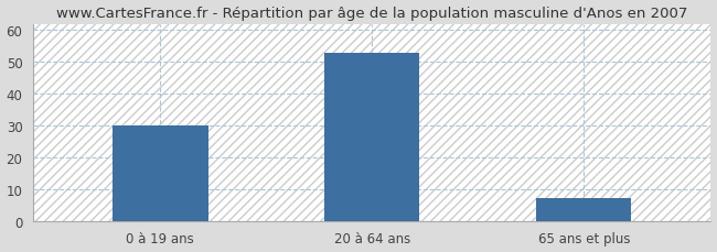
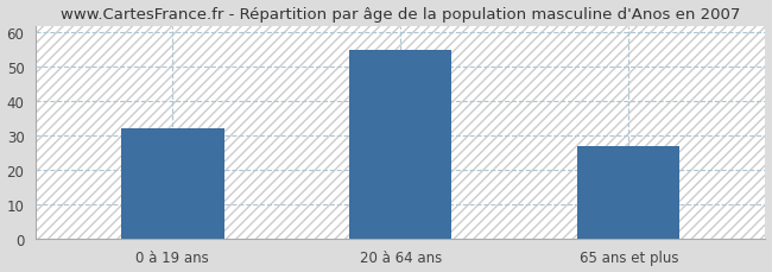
0 à 19 ans: 30 -> 32
20 à 64 ans: 53 -> 55
65 ans et plus: 7 -> 27
